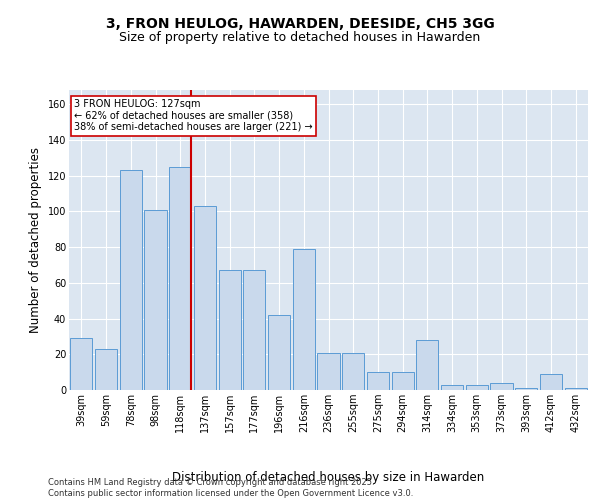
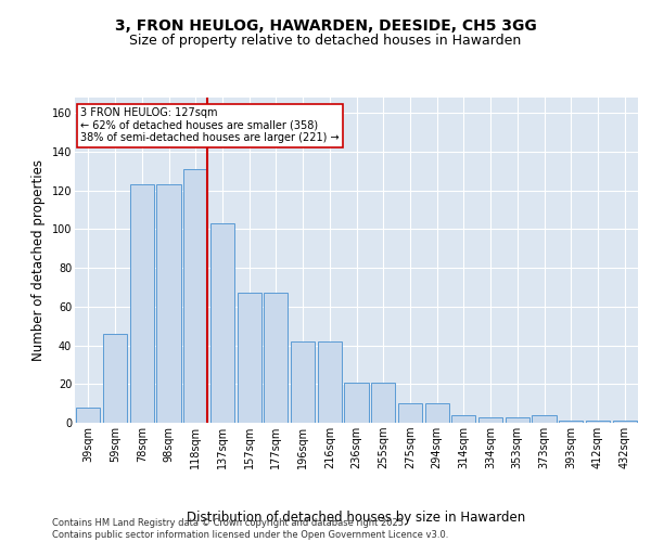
39sqm: 29 -> 8
59sqm: 23 -> 46
98sqm: 101 -> 123
118sqm: 125 -> 131
216sqm: 79 -> 42
314sqm: 28 -> 4
412sqm: 9 -> 1
